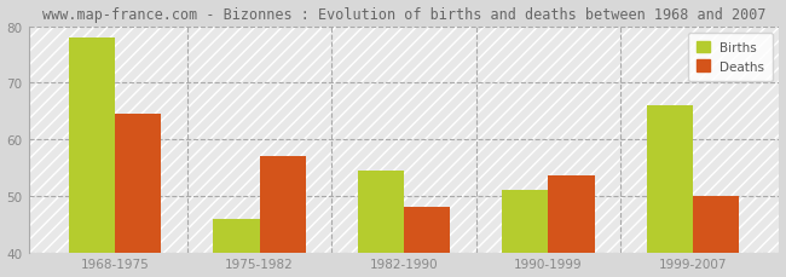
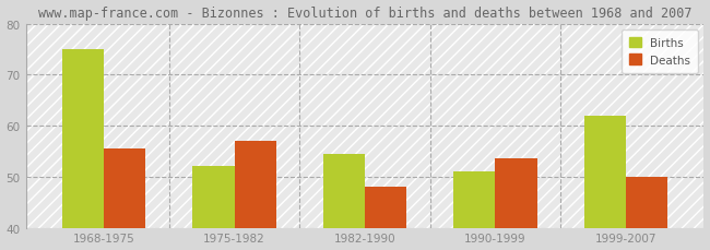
Births/1968-1975: 78.0 -> 75.0
Deaths/1968-1975: 64.5 -> 55.5
Births/1975-1982: 46.0 -> 52.0
Births/1999-2007: 66.0 -> 62.0
